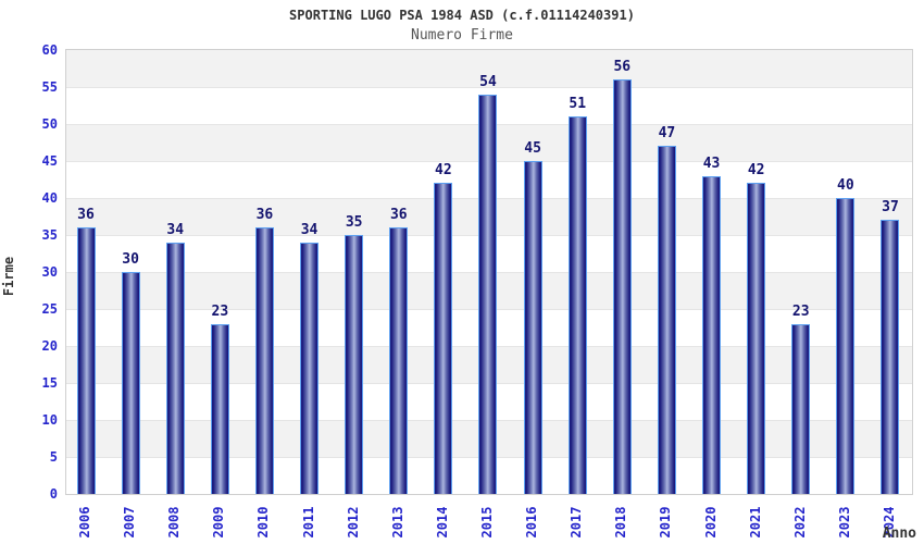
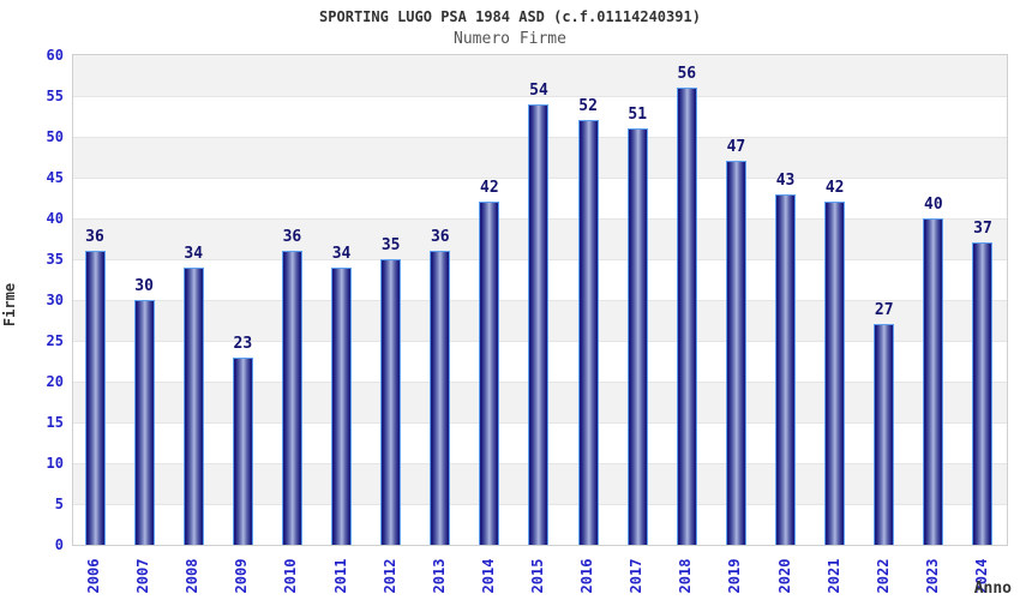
2016: 45 -> 52
2022: 23 -> 27
